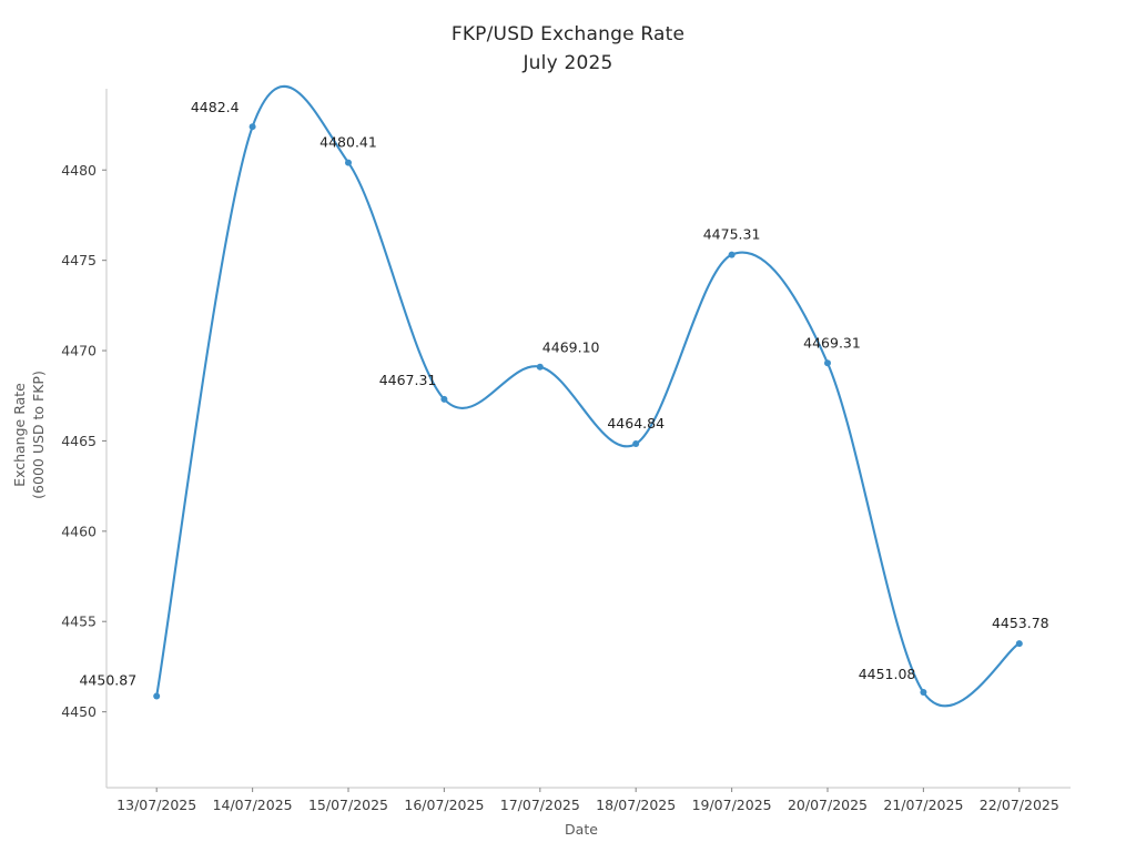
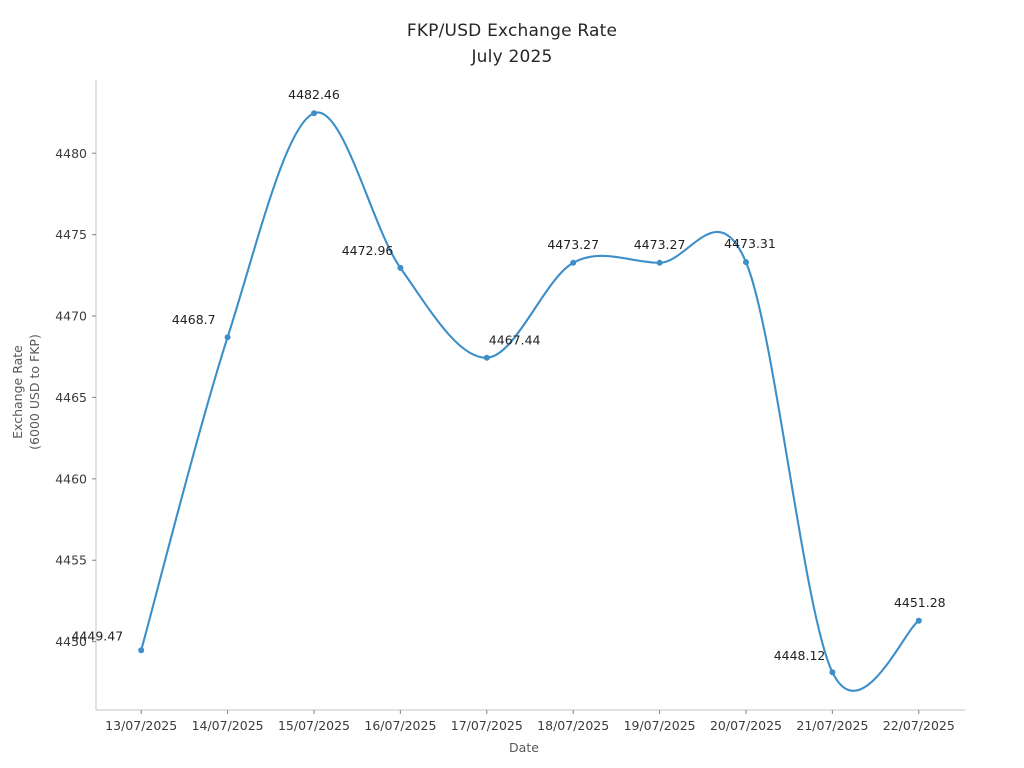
13/07/2025: 4450.87 -> 4449.47
14/07/2025: 4482.4 -> 4468.7
15/07/2025: 4480.41 -> 4482.46
16/07/2025: 4467.31 -> 4472.96
17/07/2025: 4469.10 -> 4467.44
18/07/2025: 4464.84 -> 4473.27
19/07/2025: 4475.31 -> 4473.27
20/07/2025: 4469.31 -> 4473.31
21/07/2025: 4451.08 -> 4448.12
22/07/2025: 4453.78 -> 4451.28
